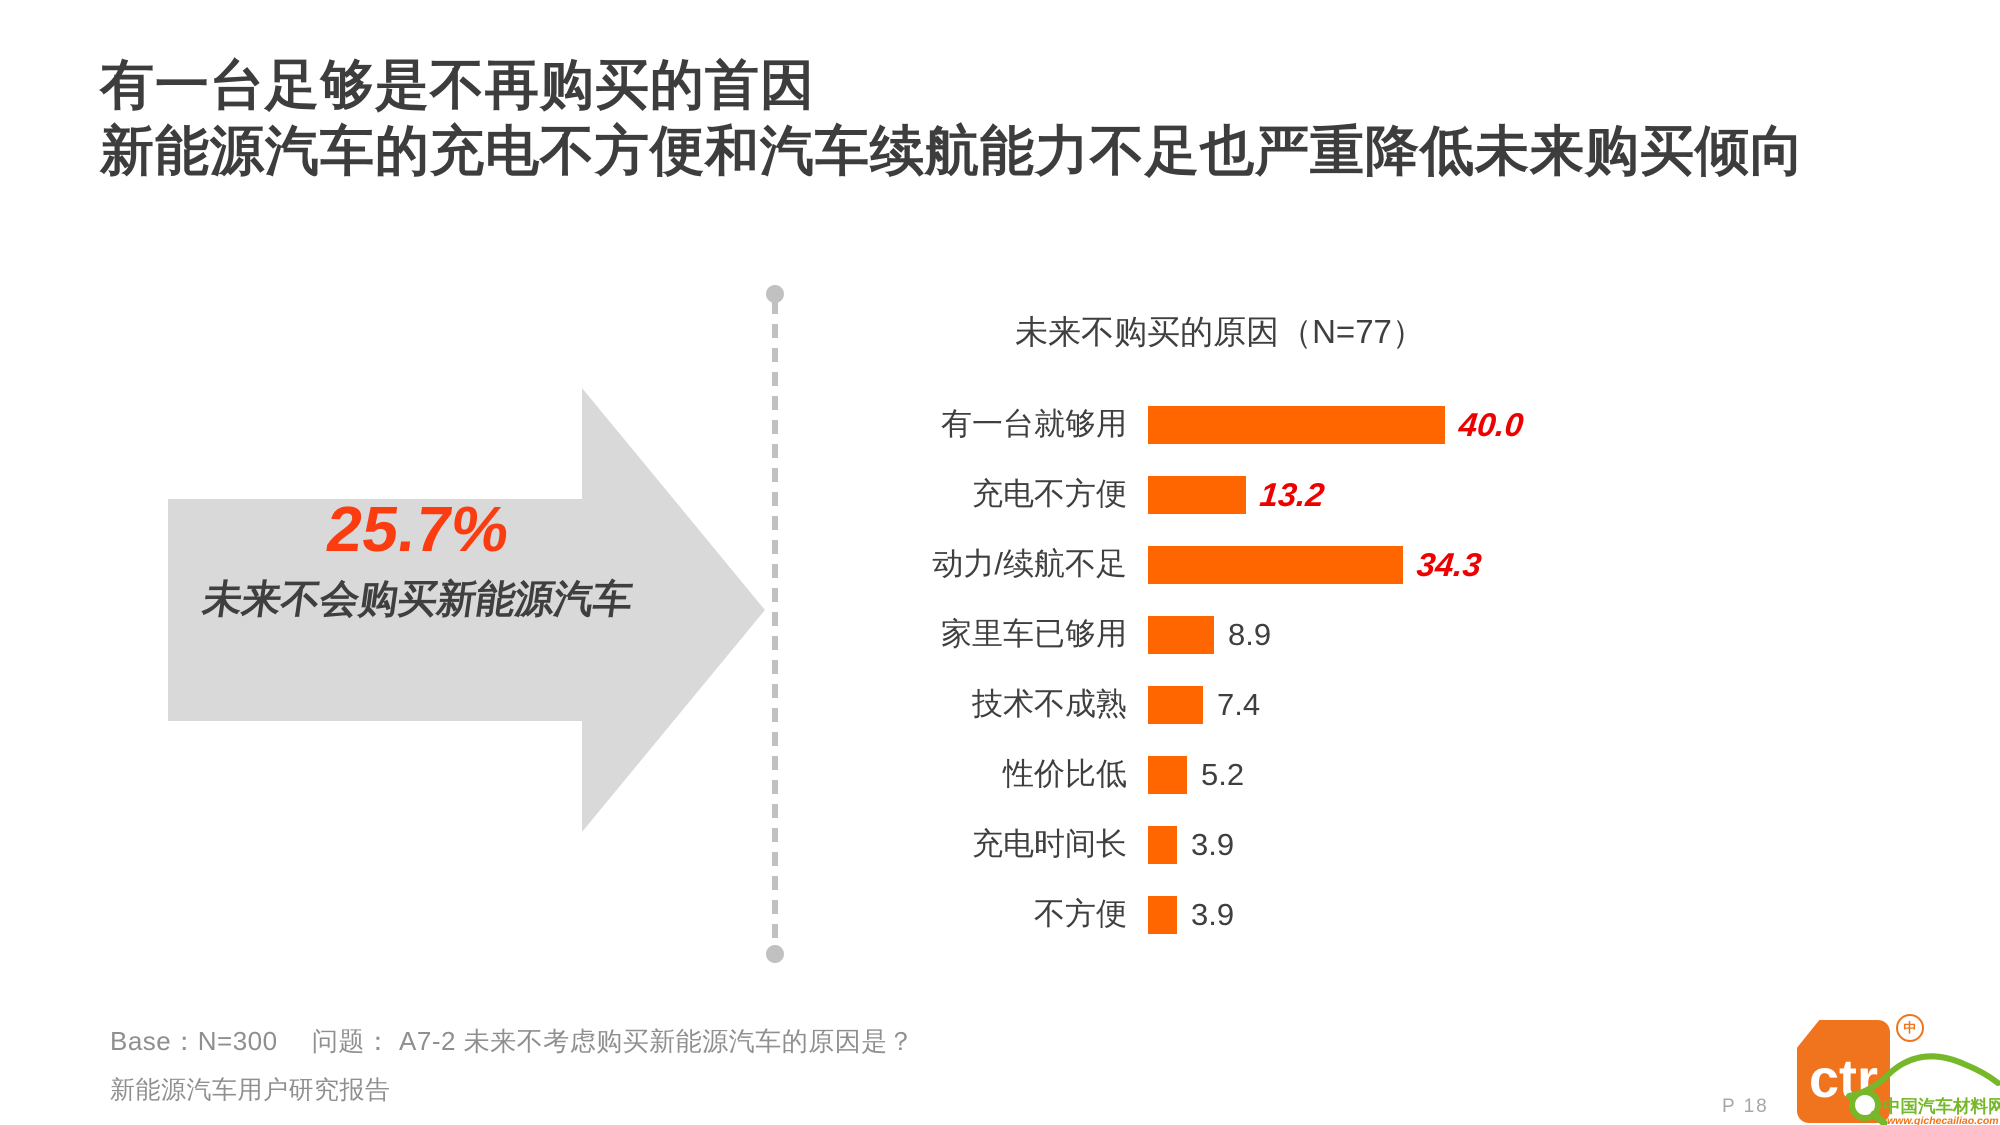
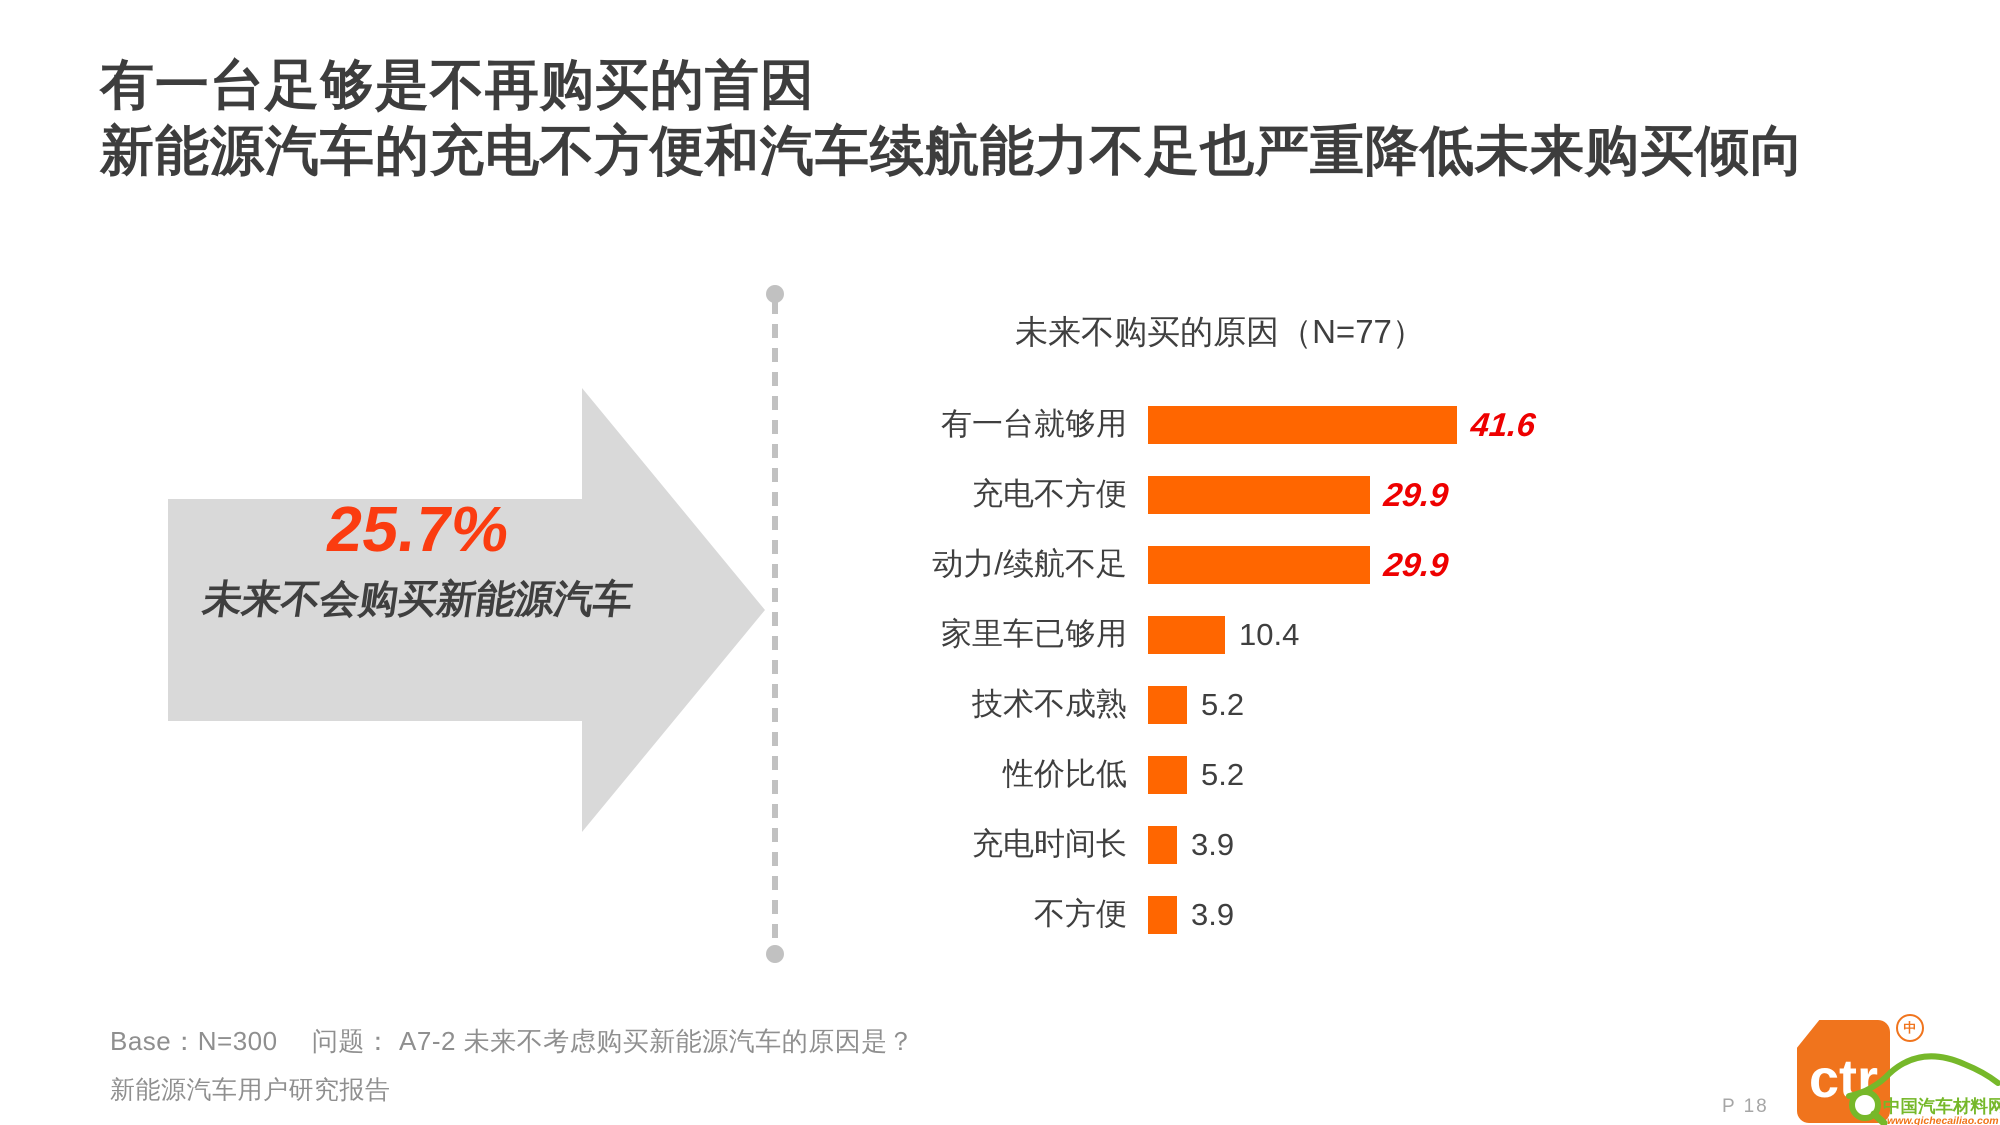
有一台就够用: 40.0 -> 41.6
充电不方便: 13.2 -> 29.9
动力/续航不足: 34.3 -> 29.9
家里车已够用: 8.9 -> 10.4
技术不成熟: 7.4 -> 5.2
